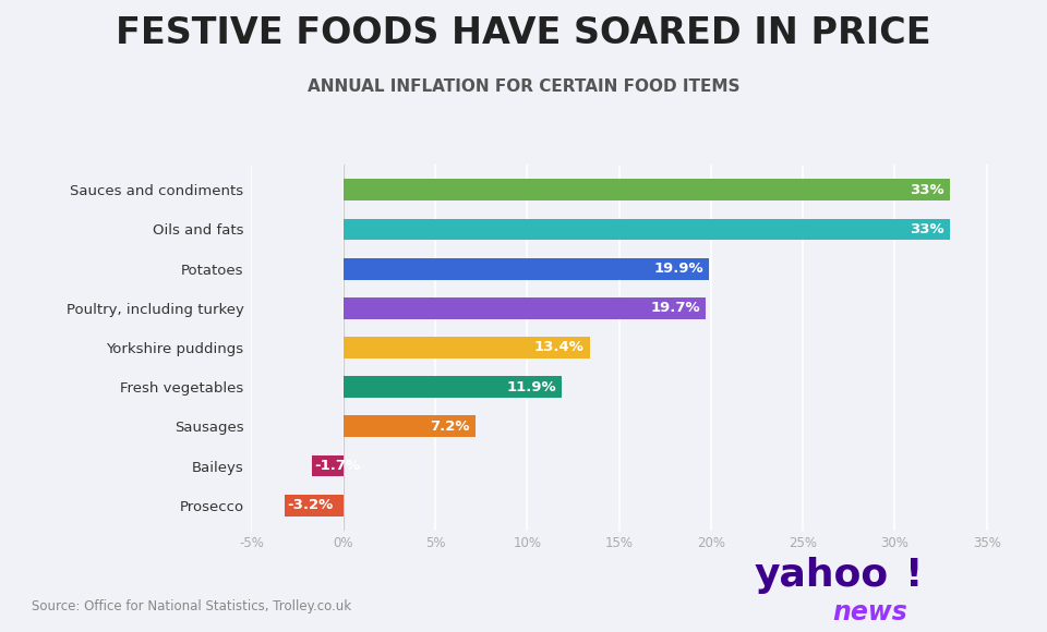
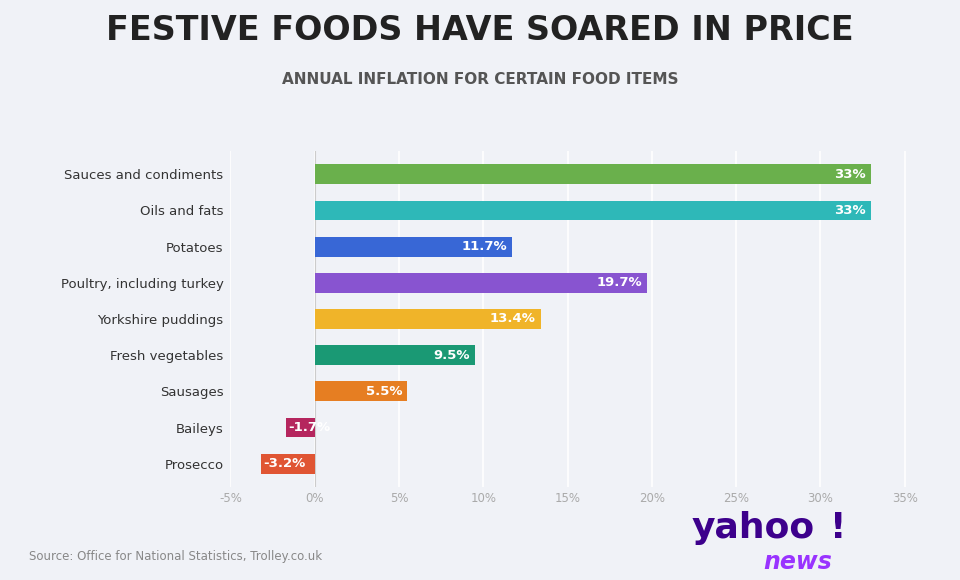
Potatoes: 19.9% -> 11.7%
Fresh vegetables: 11.9% -> 9.5%
Sausages: 7.2% -> 5.5%
